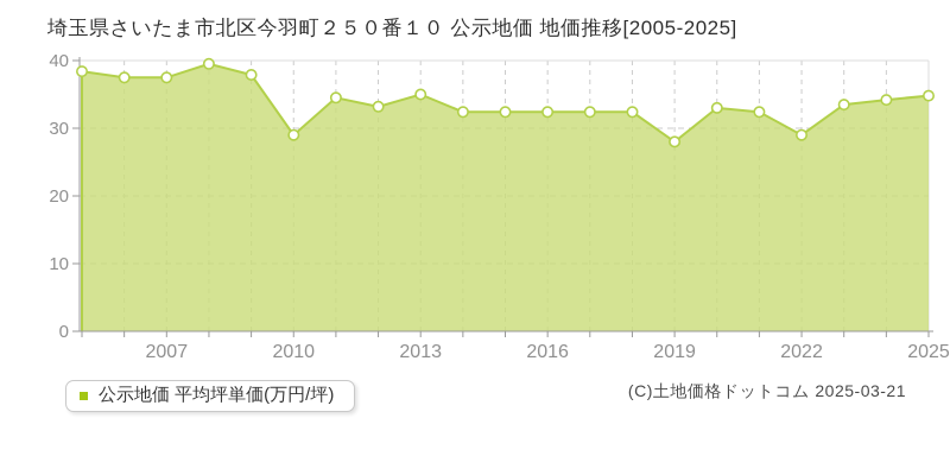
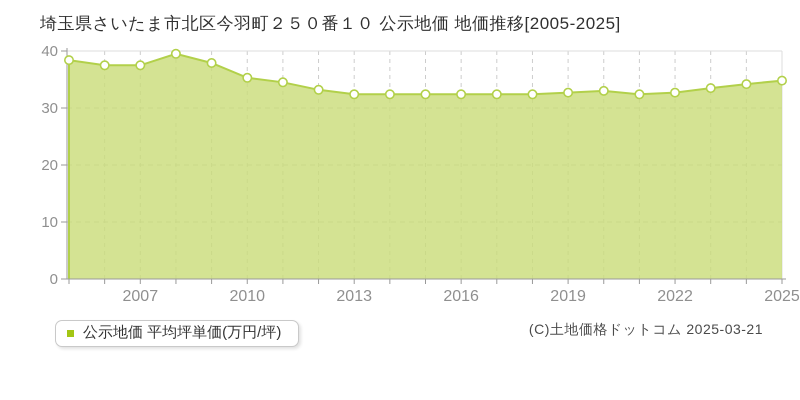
2010: 29 -> 35
2013: 35 -> 32
2019: 28 -> 33
2022: 29 -> 33
